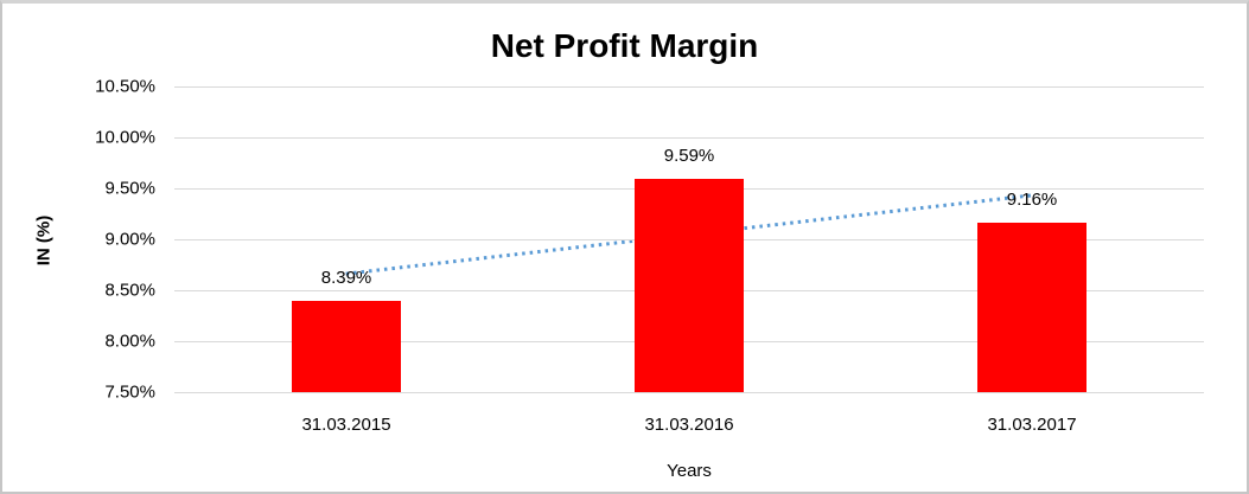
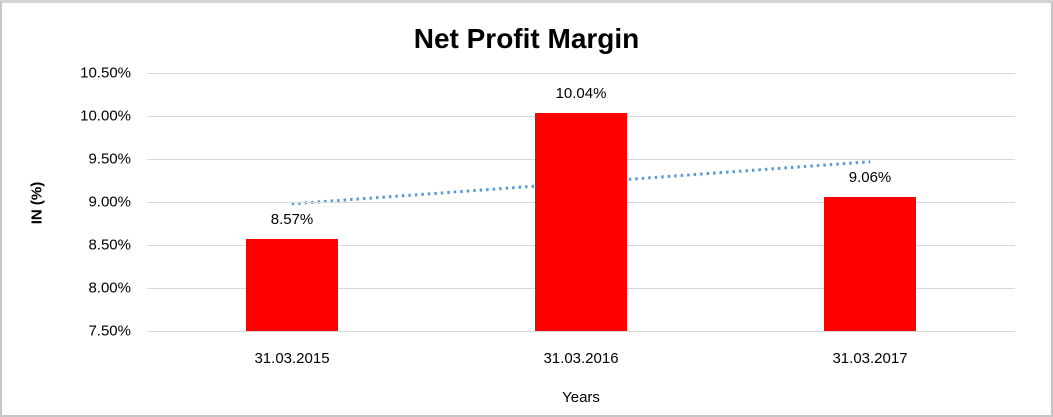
31.03.2015: 8.39% -> 8.57%
31.03.2016: 9.59% -> 10.04%
31.03.2017: 9.16% -> 9.06%
